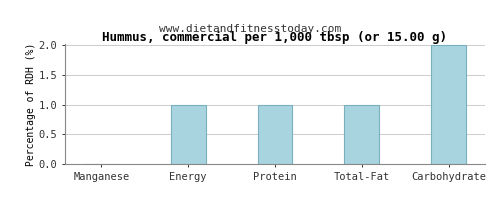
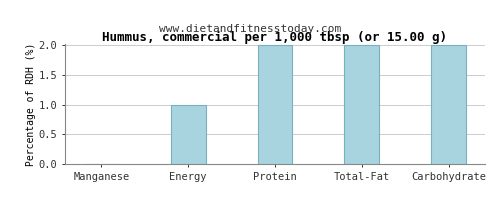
Protein: 1 -> 2
Total-Fat: 1 -> 2
